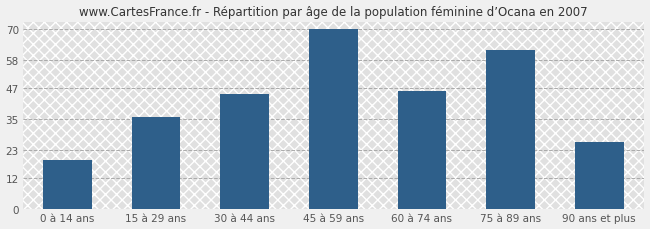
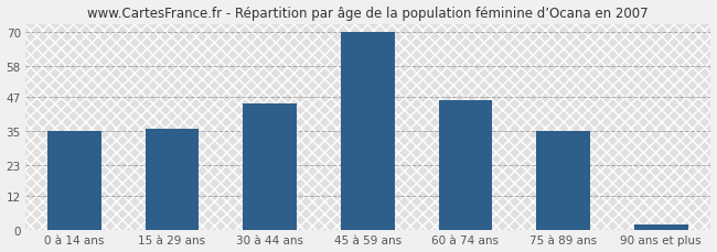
0 à 14 ans: 19 -> 35
75 à 89 ans: 62 -> 35
90 ans et plus: 26 -> 2
